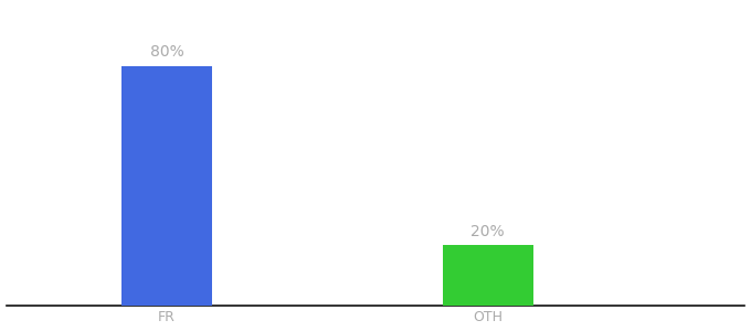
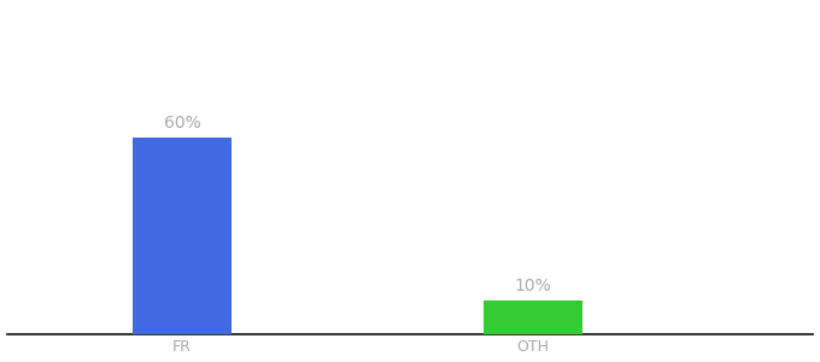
FR: 80% -> 60%
OTH: 20% -> 10%
